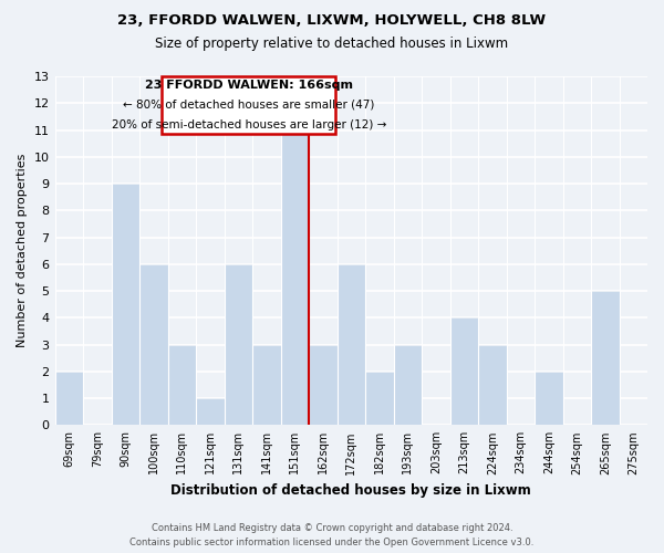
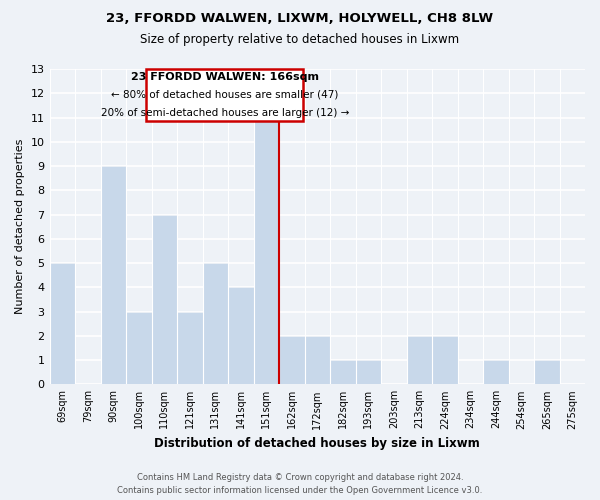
69sqm: 2 -> 5
100sqm: 6 -> 3
110sqm: 3 -> 7
121sqm: 1 -> 3
131sqm: 6 -> 5
141sqm: 3 -> 4
162sqm: 3 -> 2
172sqm: 6 -> 2
182sqm: 2 -> 1
193sqm: 3 -> 1
213sqm: 4 -> 2
224sqm: 3 -> 2
244sqm: 2 -> 1
265sqm: 5 -> 1
